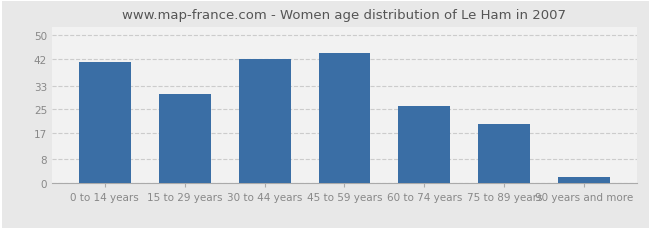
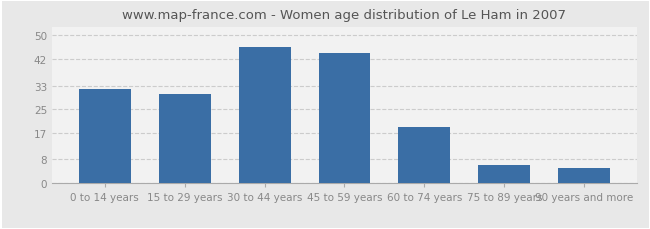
0 to 14 years: 41 -> 32
30 to 44 years: 42 -> 46
60 to 74 years: 26 -> 19
75 to 89 years: 20 -> 6
90 years and more: 2 -> 5
